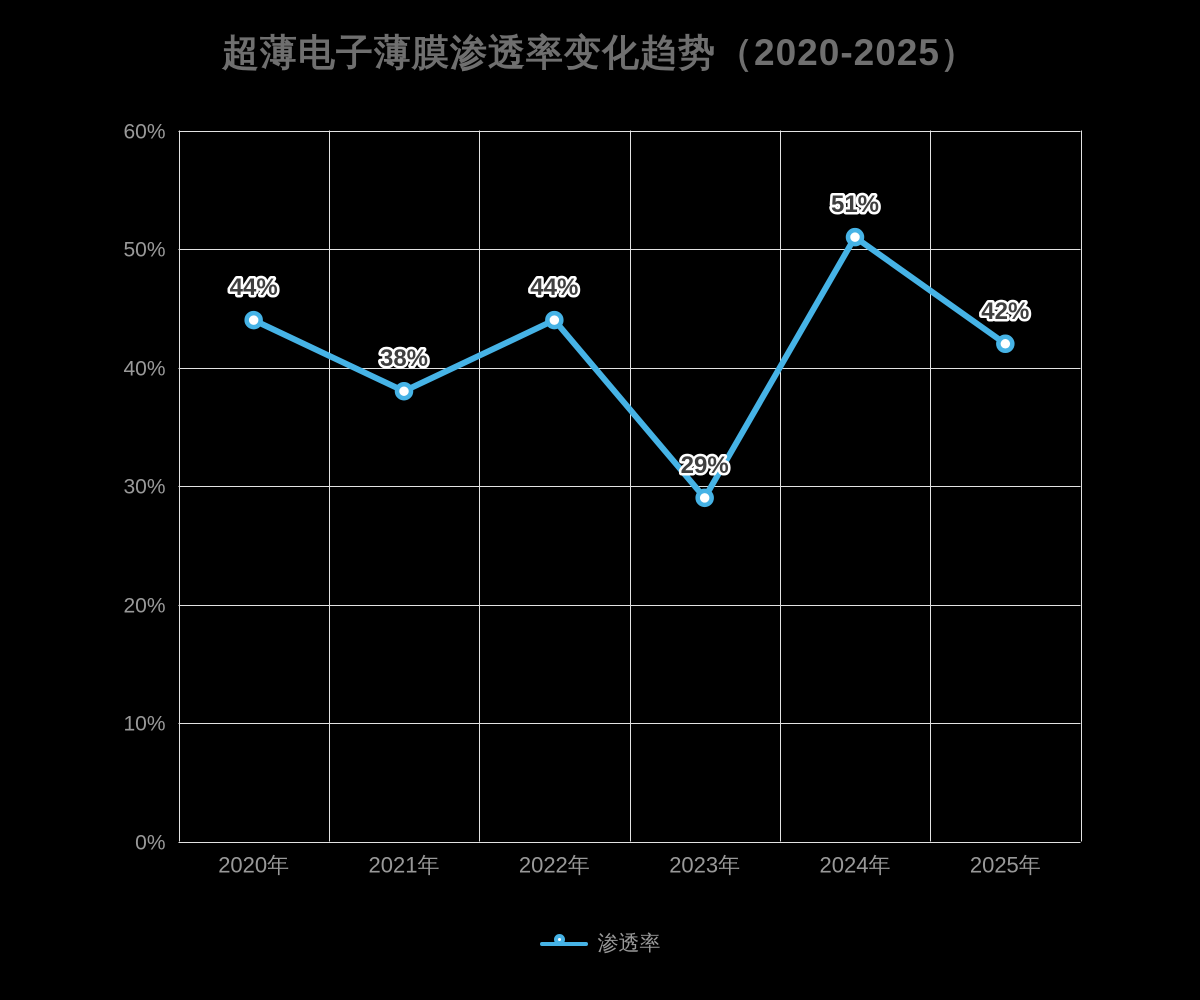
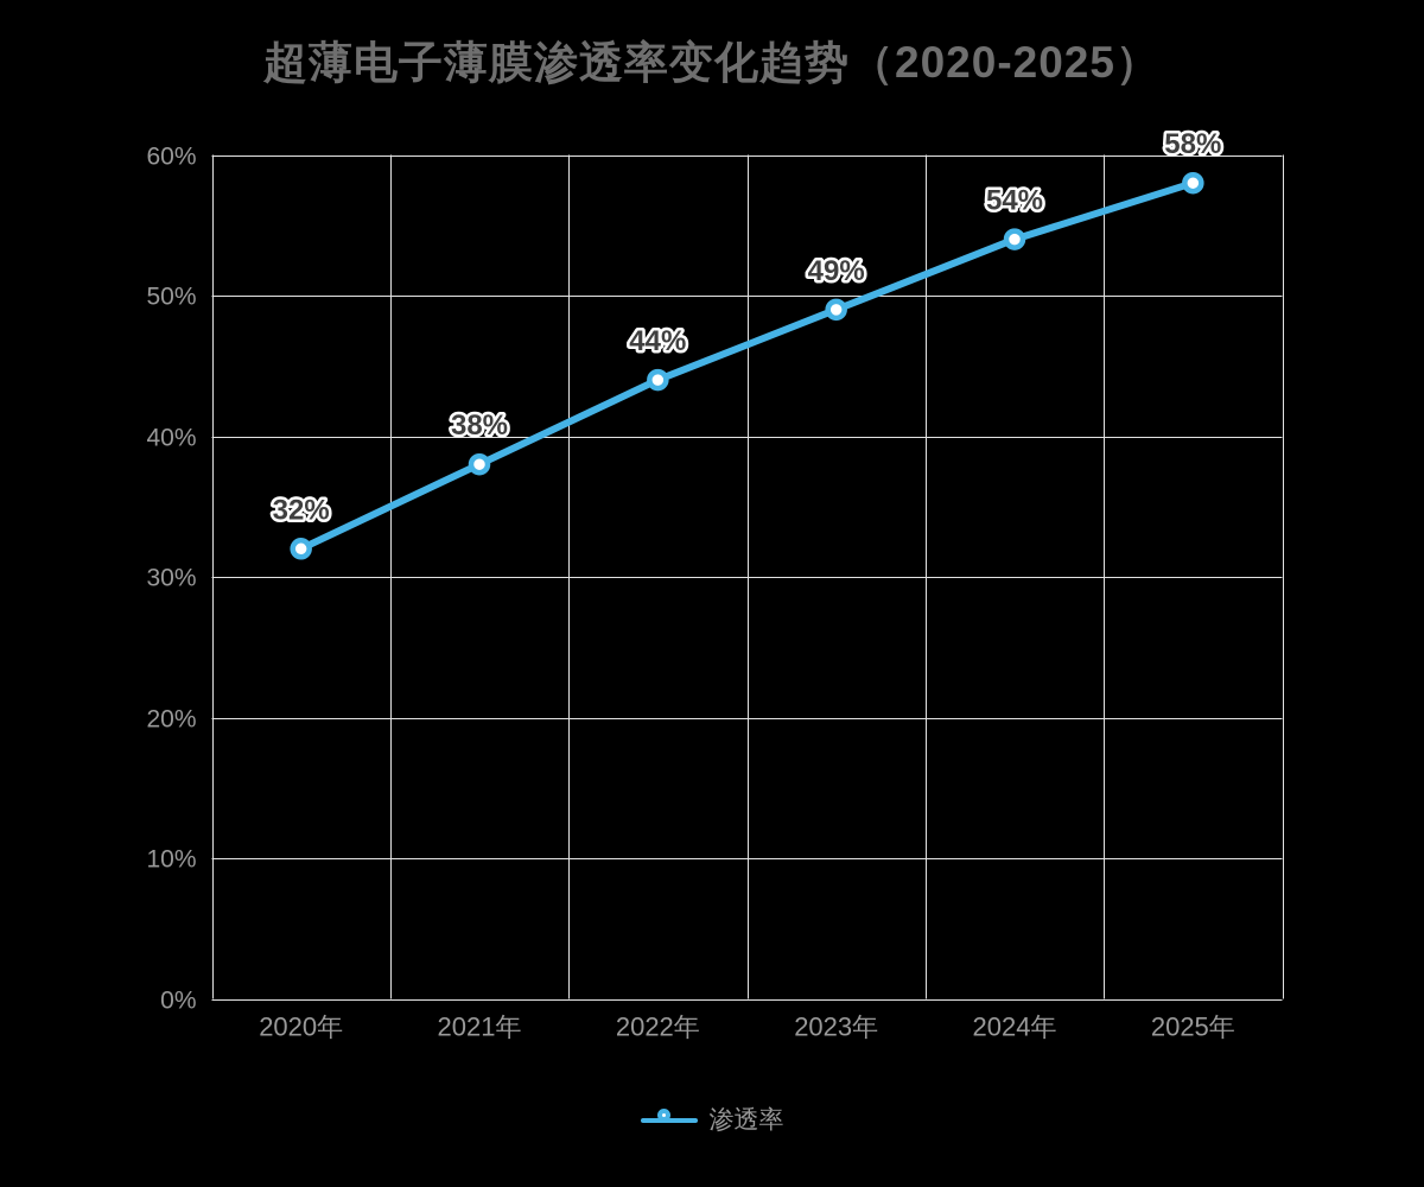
2020年: 44% -> 32%
2023年: 29% -> 49%
2024年: 51% -> 54%
2025年: 42% -> 58%
